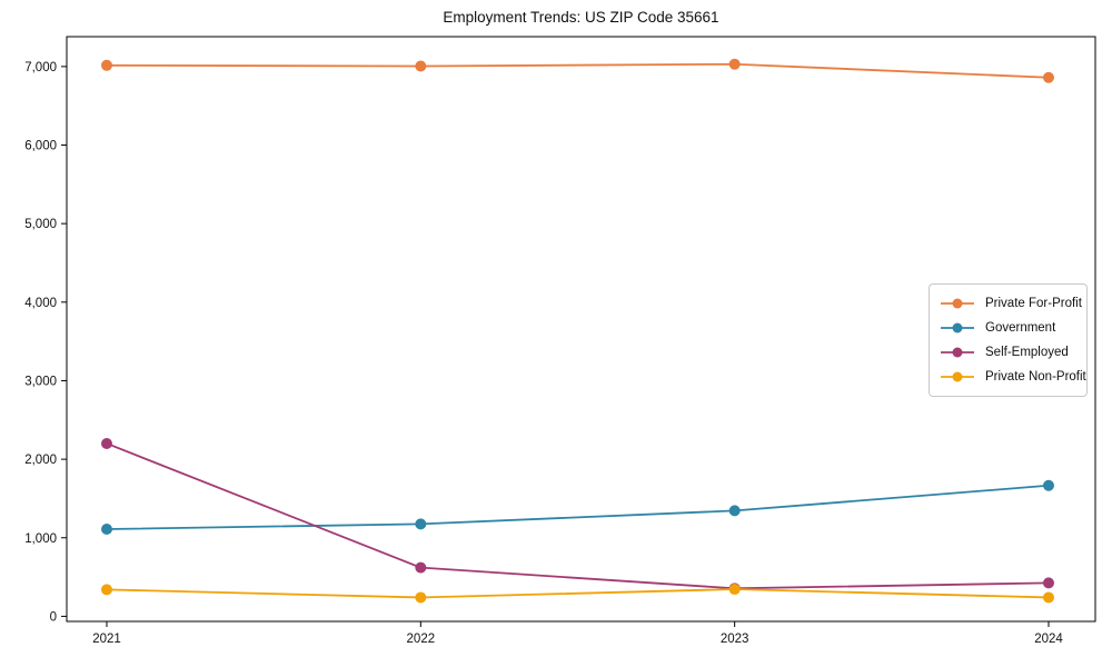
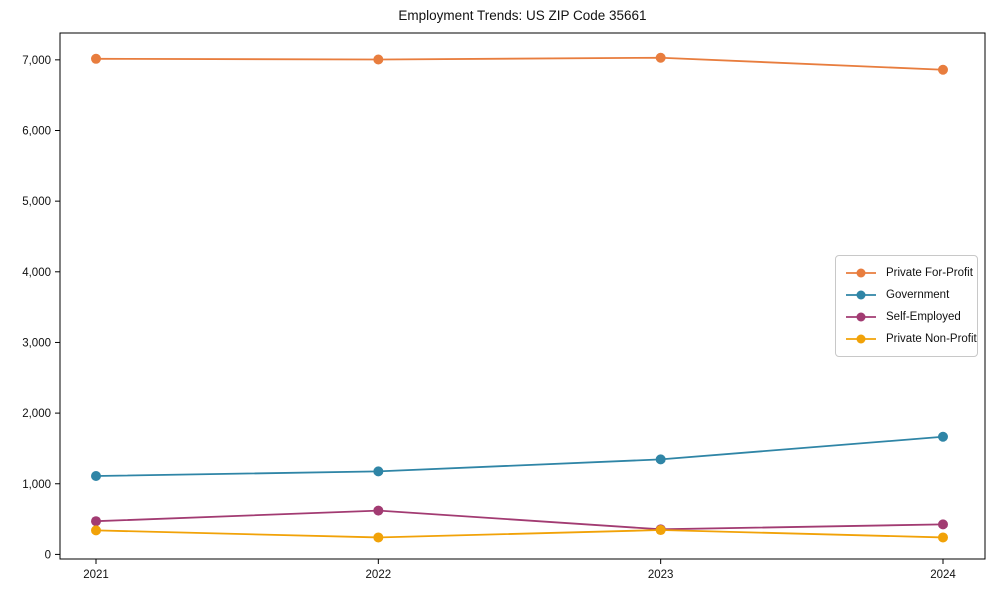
Self-Employed/2021: 2200 -> 500
